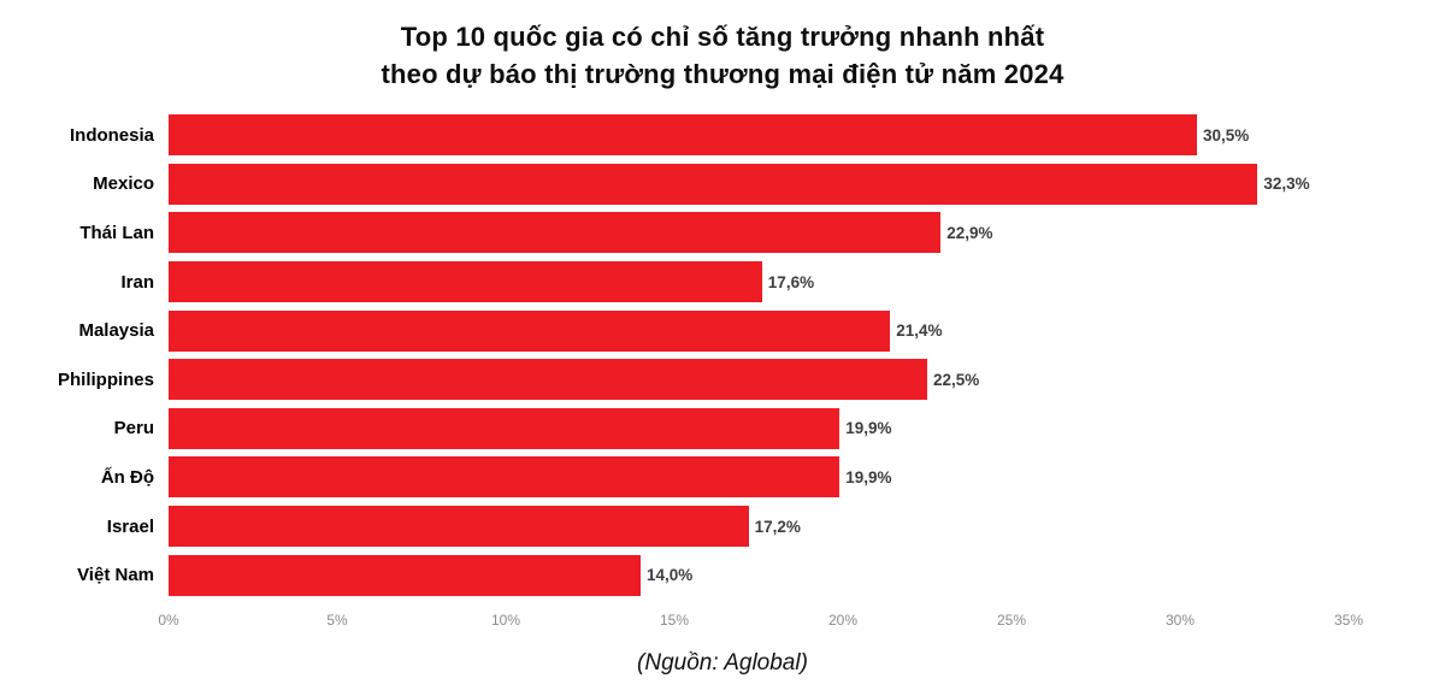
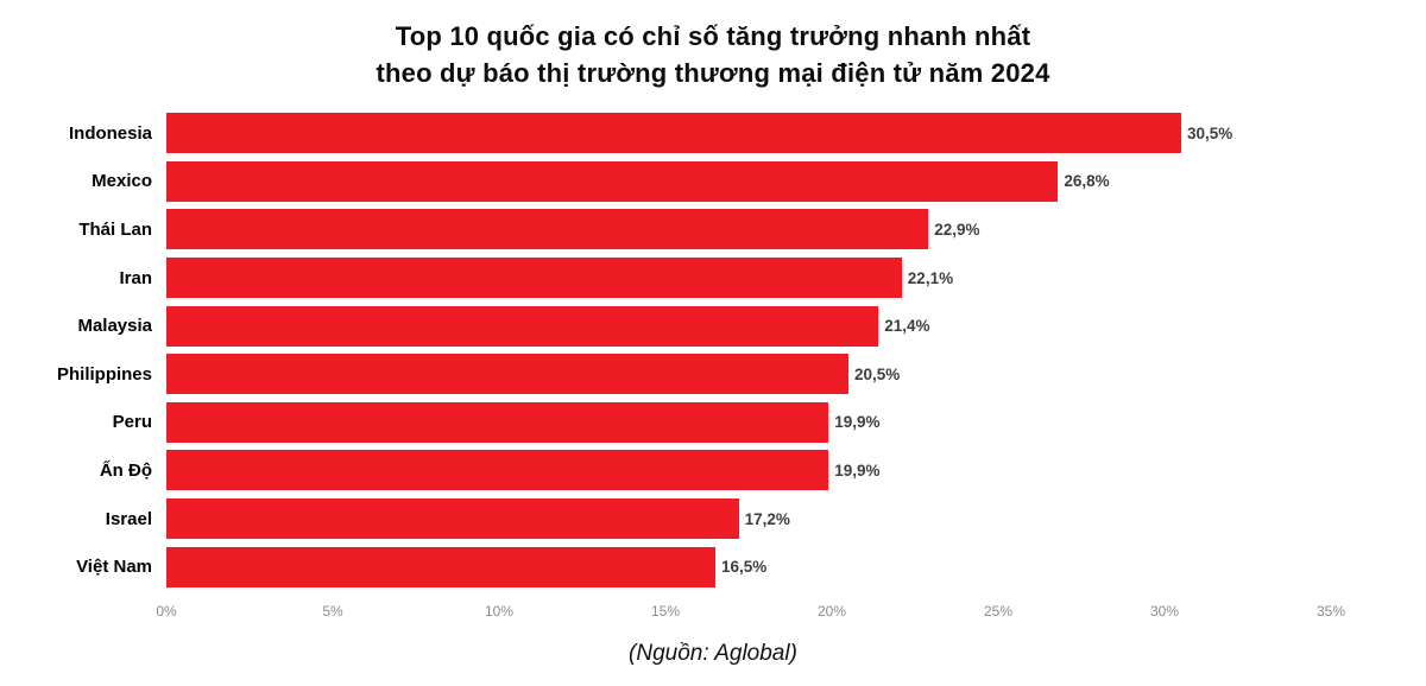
Mexico: 32,3% -> 26,8%
Iran: 17,6% -> 22,1%
Philippines: 22,5% -> 20,5%
Việt Nam: 14,0% -> 16,5%
